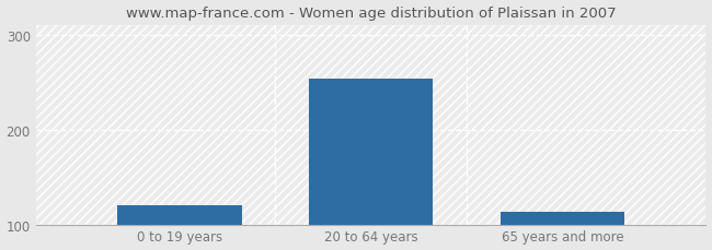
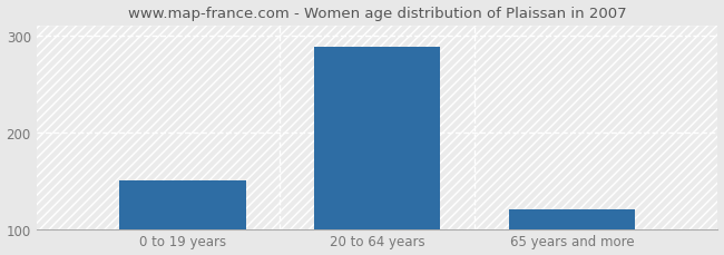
0 to 19 years: 120 -> 150
20 to 64 years: 253 -> 288
65 years and more: 113 -> 120
